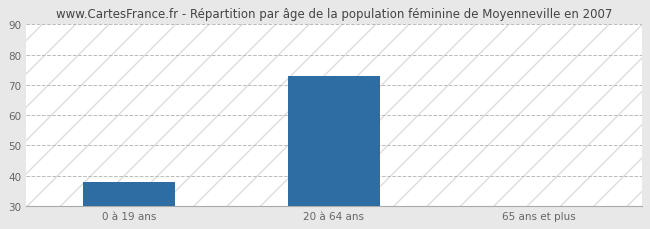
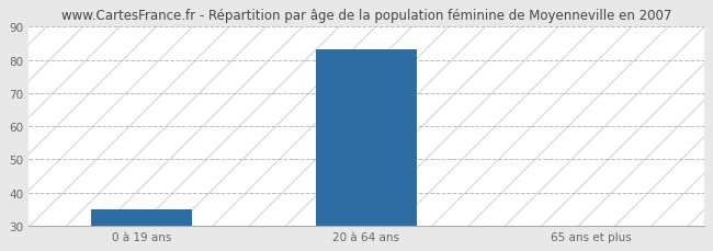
0 à 19 ans: 38 -> 35
20 à 64 ans: 73 -> 83
